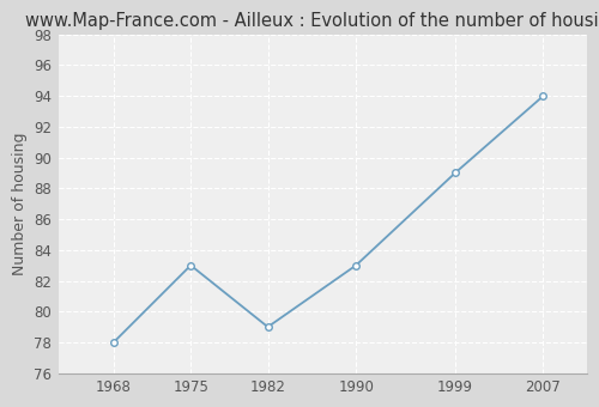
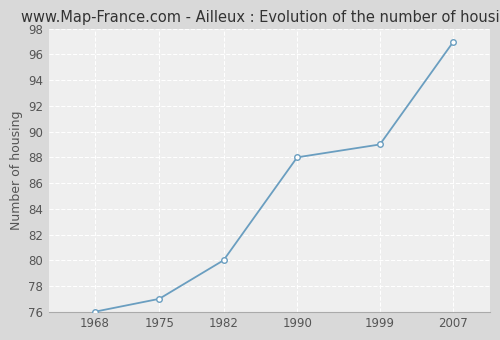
1968: 78 -> 76
1975: 83 -> 77
1982: 79 -> 80
1990: 83 -> 88
2007: 94 -> 97
